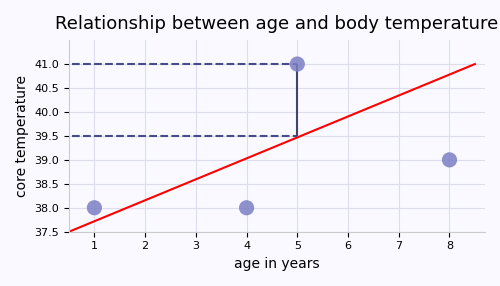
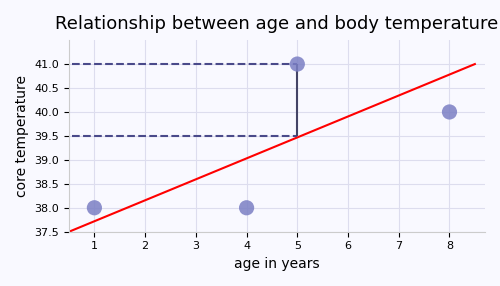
8: 39 -> 40
